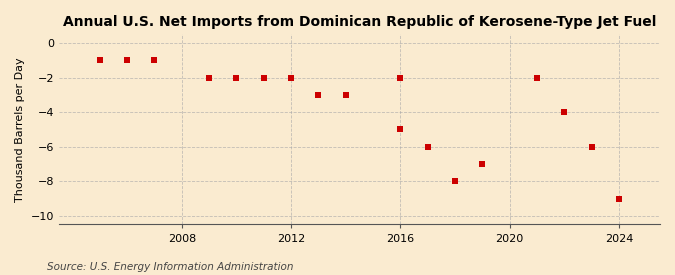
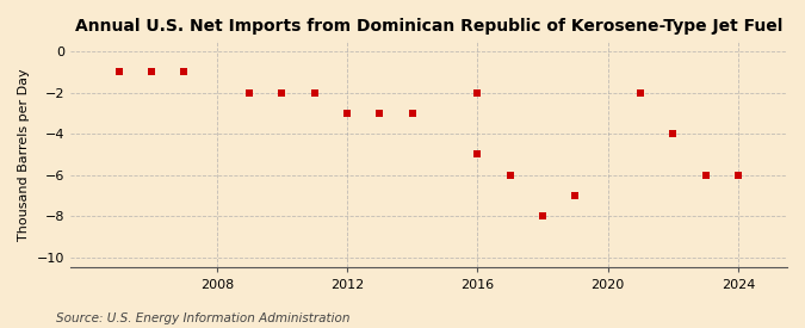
2012: -2 -> -3
2024: -9 -> -6
